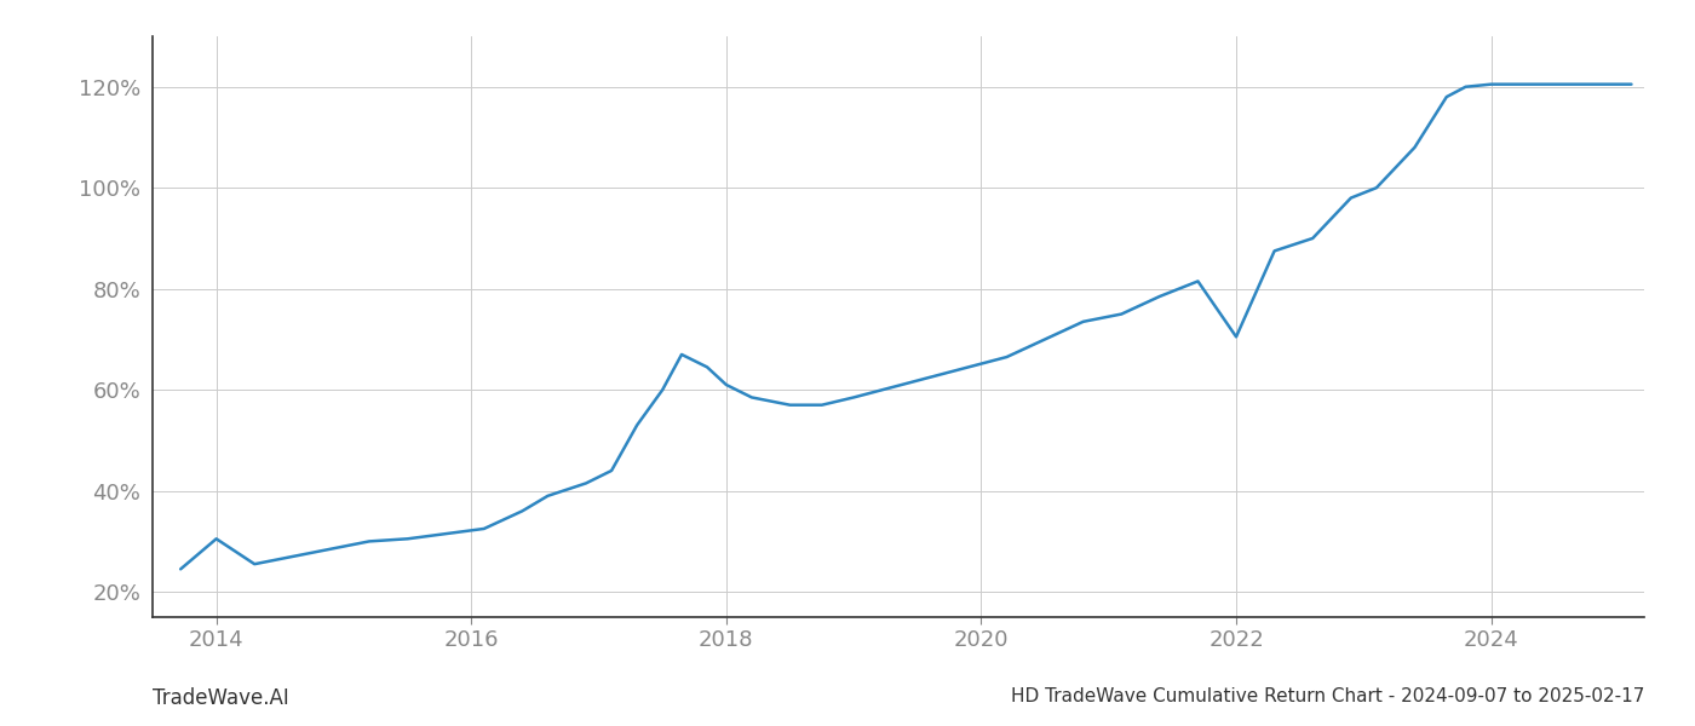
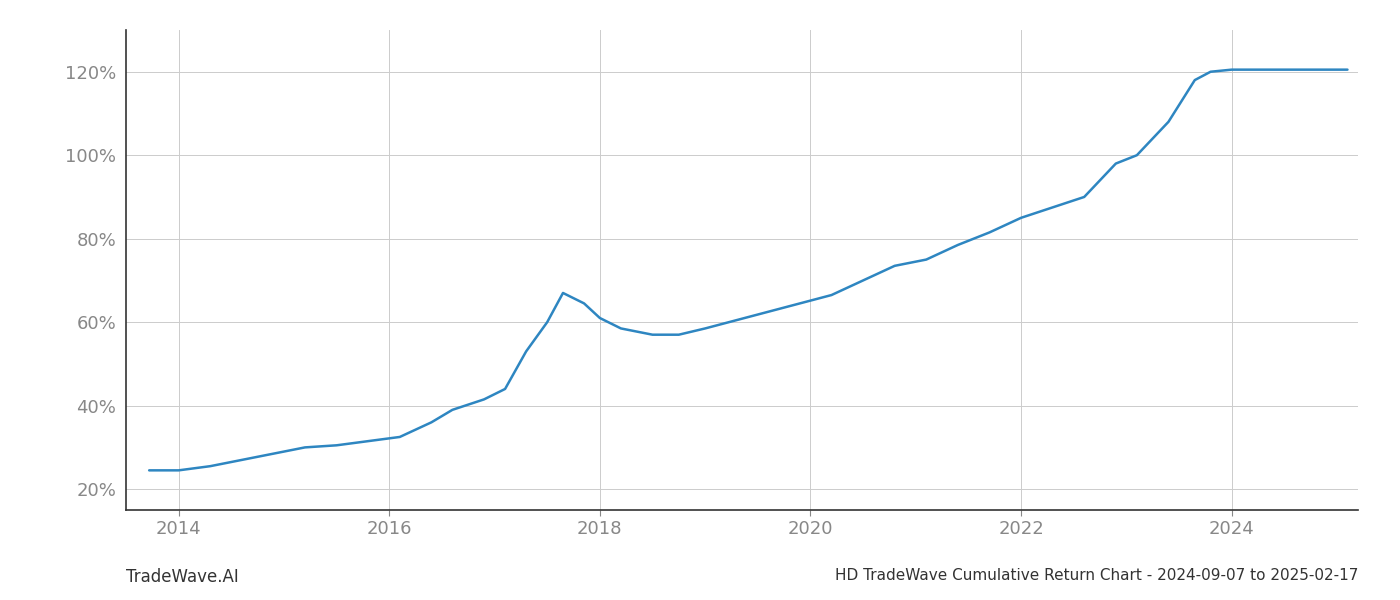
2014: 30.5% -> 24.5%
2022: 70.5% -> 85.0%
